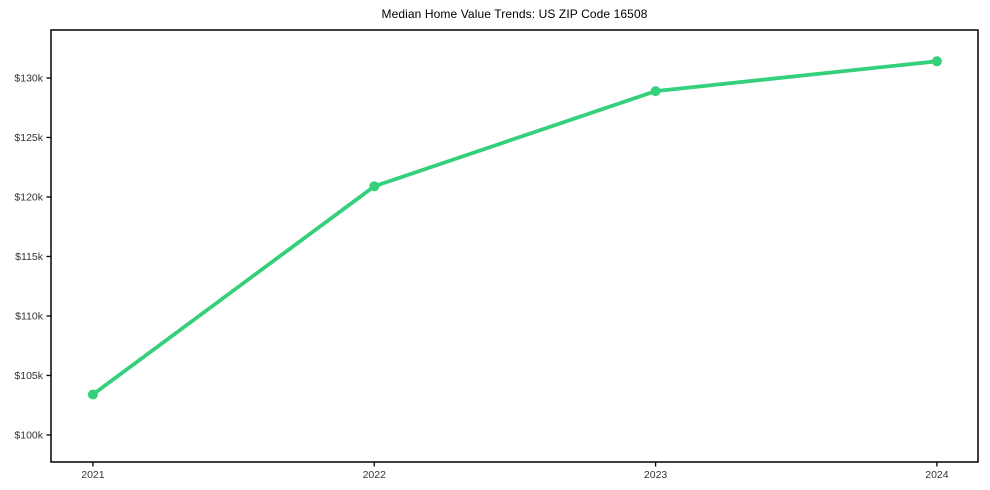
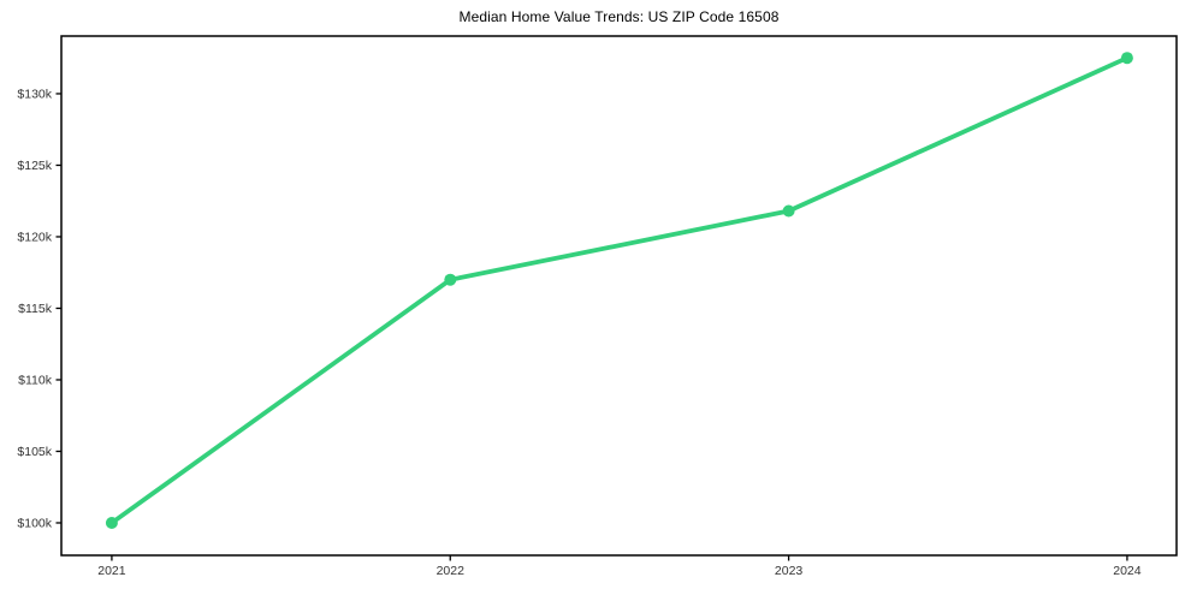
2021: $103.4k -> $100.0k
2022: $120.9k -> $117.0k
2023: $128.9k -> $121.8k
2024: $131.4k -> $132.5k
